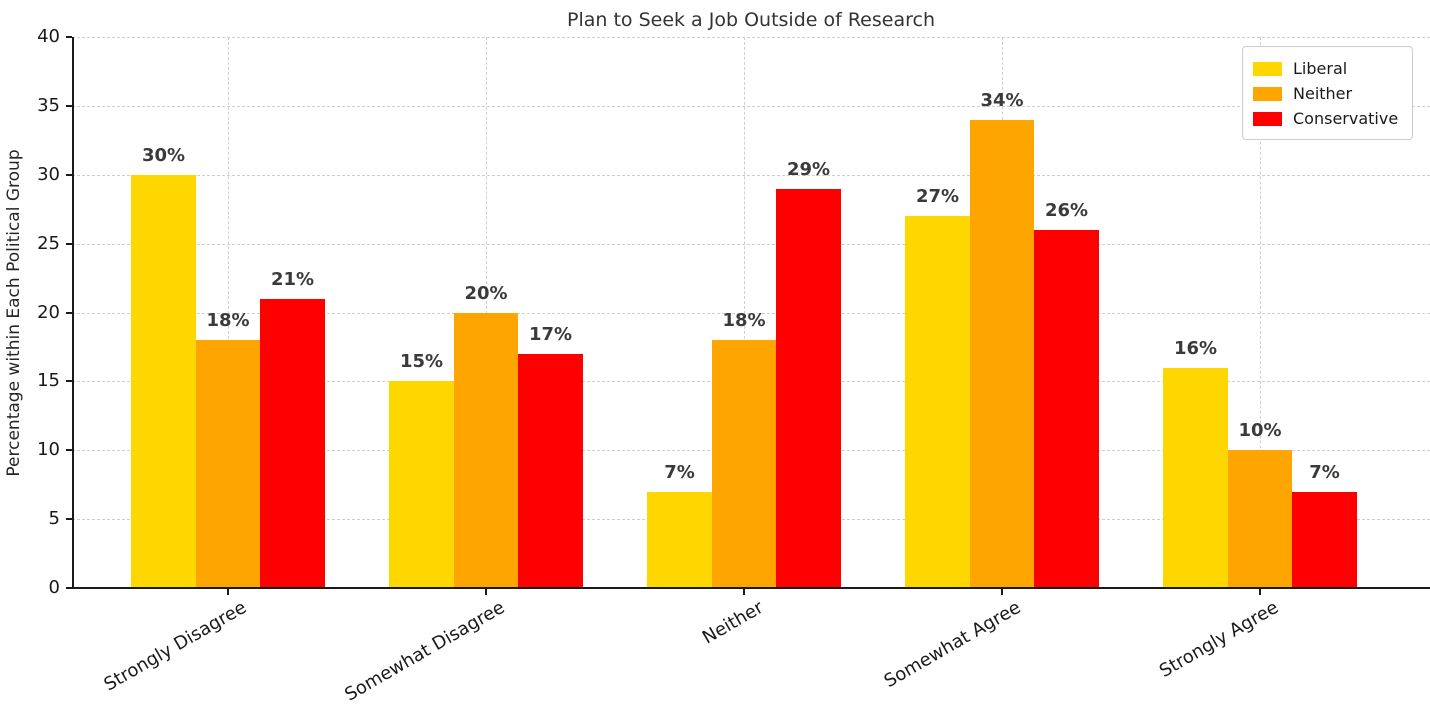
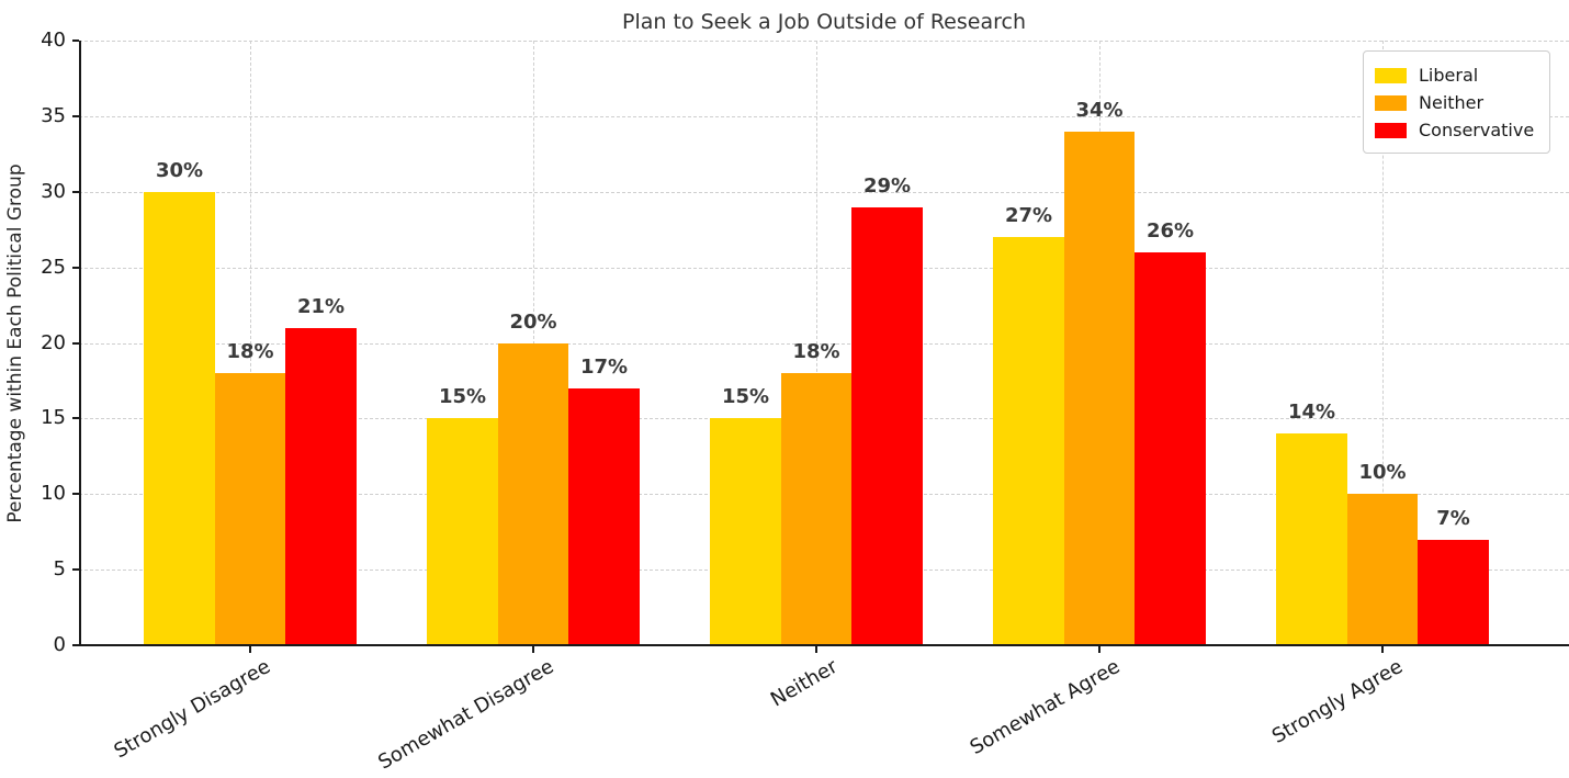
Liberal/Neither: 7% -> 15%
Liberal/Strongly Agree: 16% -> 14%
